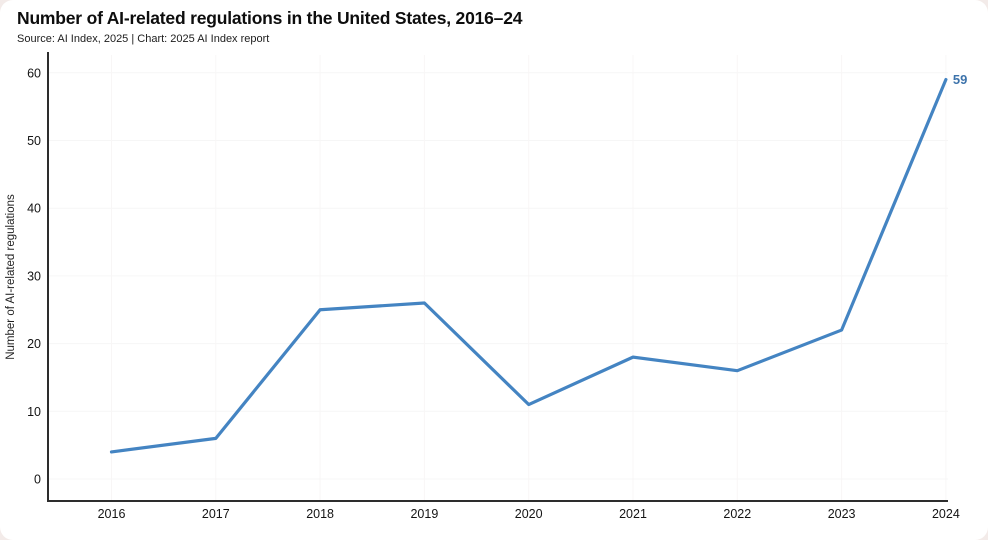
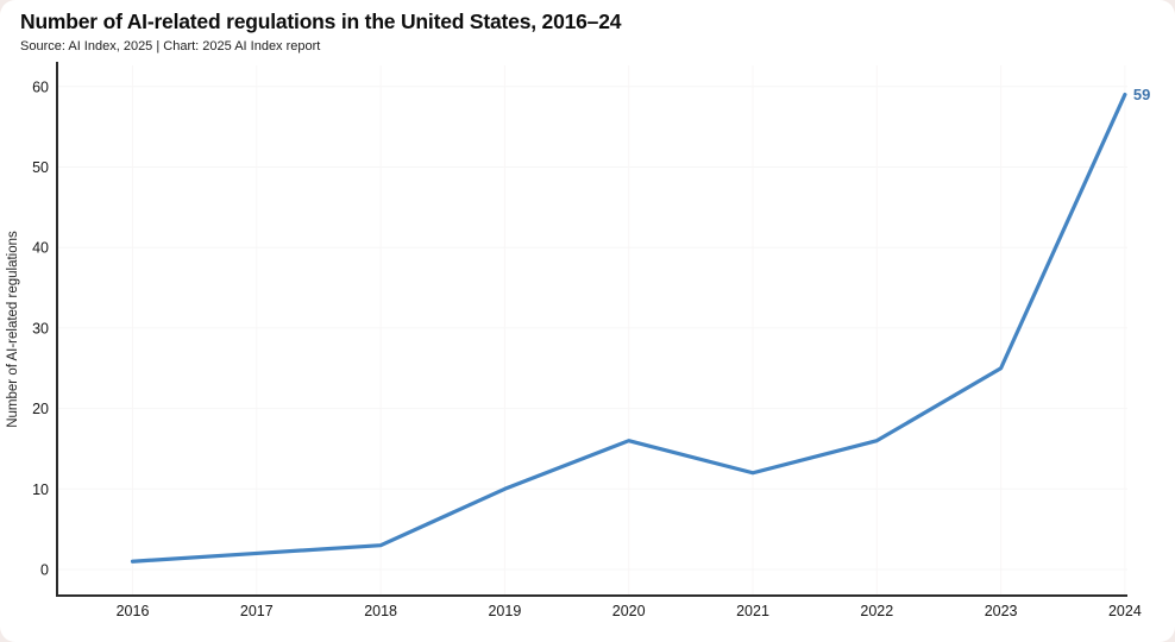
2016: 4 -> 1
2017: 6 -> 2
2018: 25 -> 3
2019: 26 -> 10
2020: 11 -> 16
2021: 18 -> 12
2023: 22 -> 25
